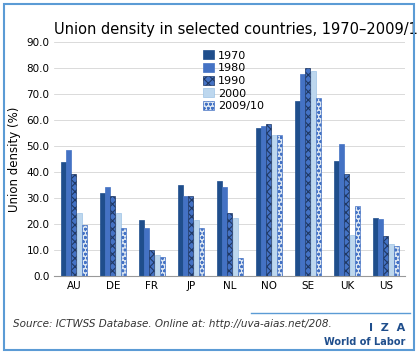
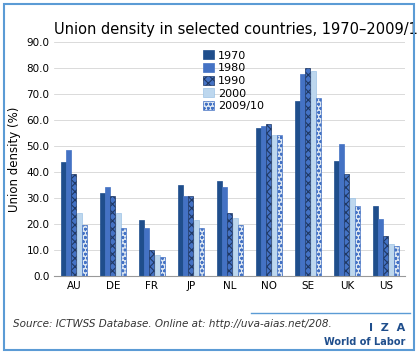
2009/10/NL: 7.0 -> 19.5
2000/UK: 16.0 -> 30.0
1970/US: 22.5 -> 27.0
